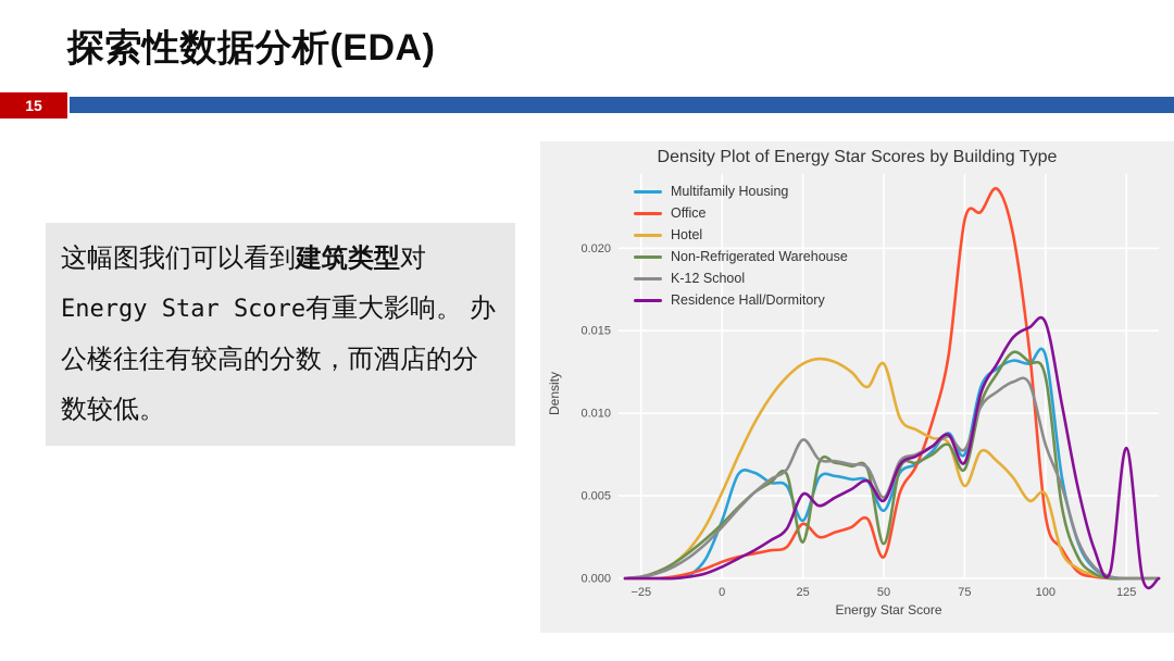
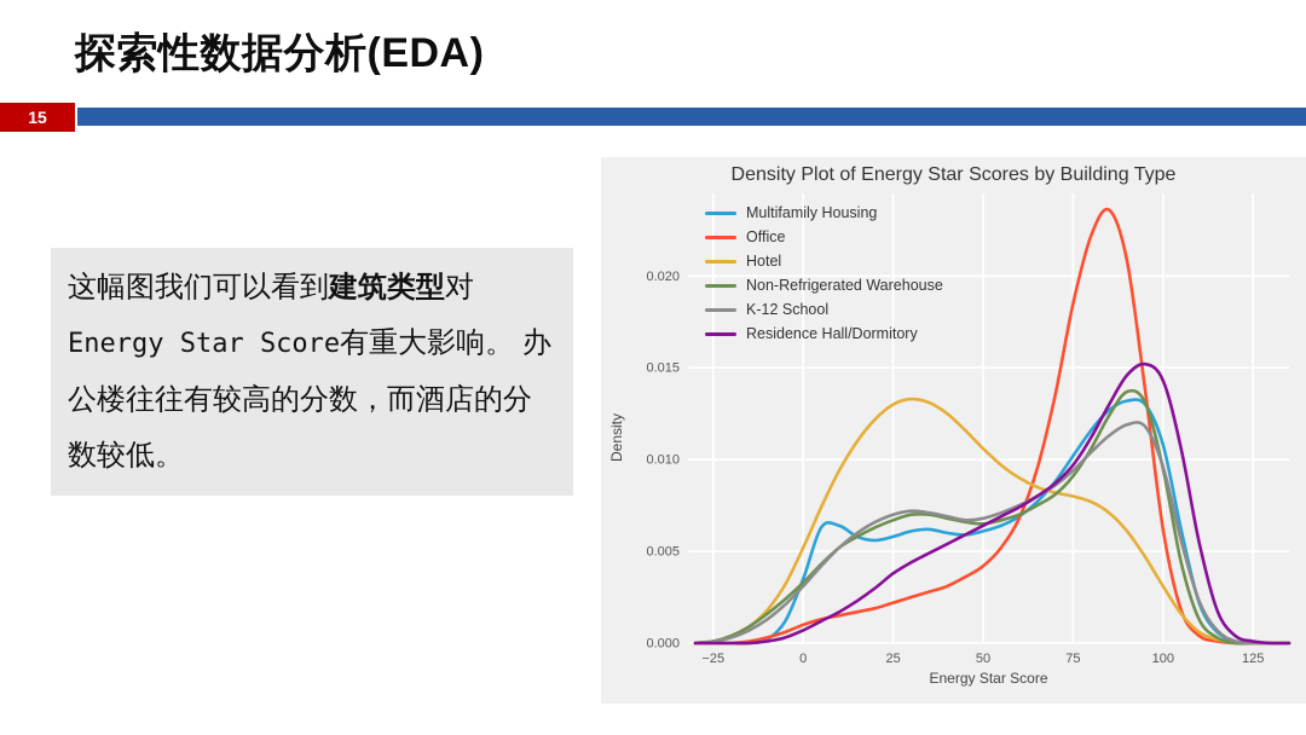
Multifamily Housing/25: 0.0035 -> 0.0058
Office/25: 0.0033 -> 0.0022
Non-Refrigerated Warehouse/25: 0.0022 -> 0.0067
K-12 School/25: 0.0084 -> 0.0070
Residence Hall/Dormitory/25: 0.0051 -> 0.0038
Multifamily Housing/50: 0.0041 -> 0.0061
Office/50: 0.0013 -> 0.0042
Hotel/50: 0.0130 -> 0.0106
Non-Refrigerated Warehouse/50: 0.0021 -> 0.0065
K-12 School/50: 0.0049 -> 0.0068
Residence Hall/Dormitory/50: 0.0047 -> 0.0064
Multifamily Housing/75: 0.0075 -> 0.0102
Office/75: 0.0217 -> 0.0185
Hotel/75: 0.0056 -> 0.0080
Non-Refrigerated Warehouse/75: 0.0066 -> 0.0091
K-12 School/75: 0.0078 -> 0.0094
Residence Hall/Dormitory/75: 0.0070 -> 0.0097
Multifamily Housing/100: 0.0135 -> 0.0108
Office/100: 0.0038 -> 0.0062
Hotel/100: 0.0051 -> 0.0031
Non-Refrigerated Warehouse/100: 0.0122 -> 0.0095
K-12 School/100: 0.0081 -> 0.0096
Residence Hall/Dormitory/100: 0.0155 -> 0.0143
Residence Hall/Dormitory/125: 0.0079 -> 0.0001
